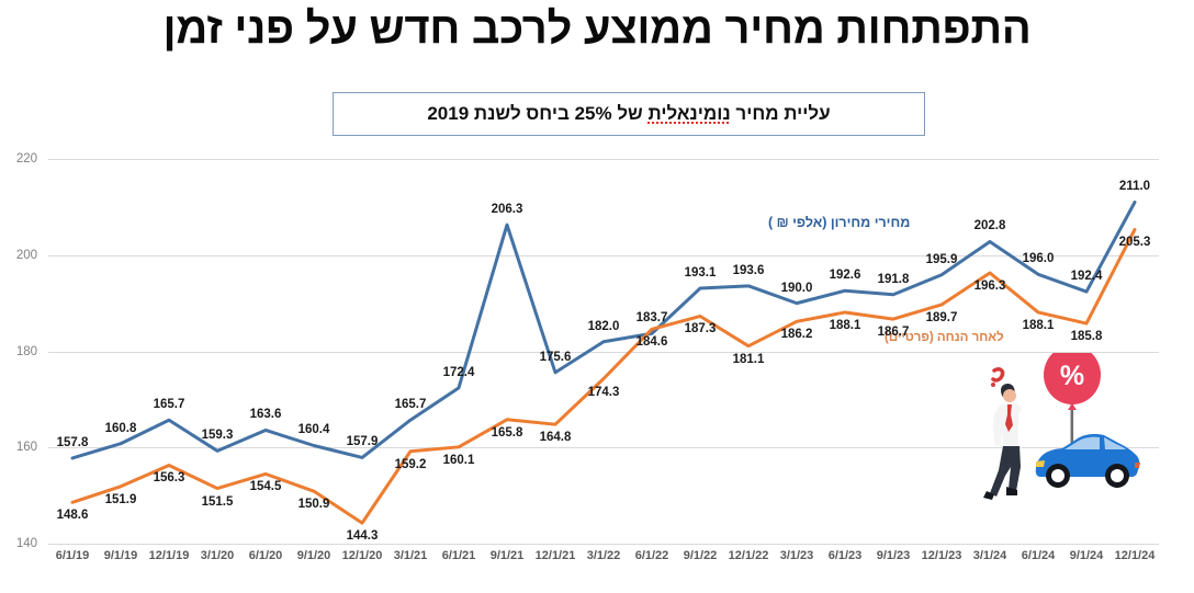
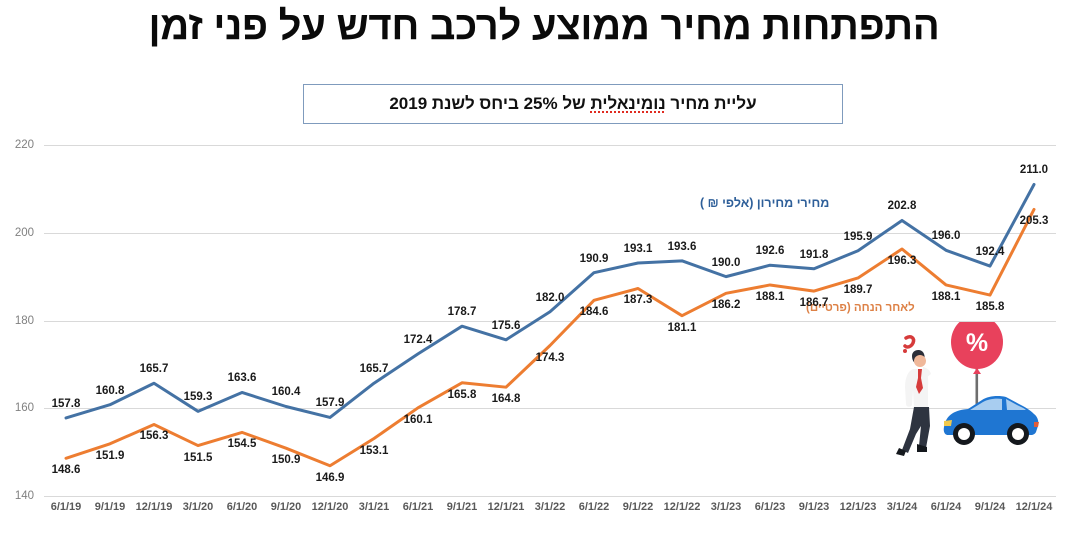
לאחר הנחה (פרטיים)/12/1/20: 144.3 -> 146.9
לאחר הנחה (פרטיים)/3/1/21: 159.2 -> 153.1
מחירי מחירון (אלפי ₪ )/9/1/21: 206.3 -> 178.7
מחירי מחירון (אלפי ₪ )/6/1/22: 183.7 -> 190.9
